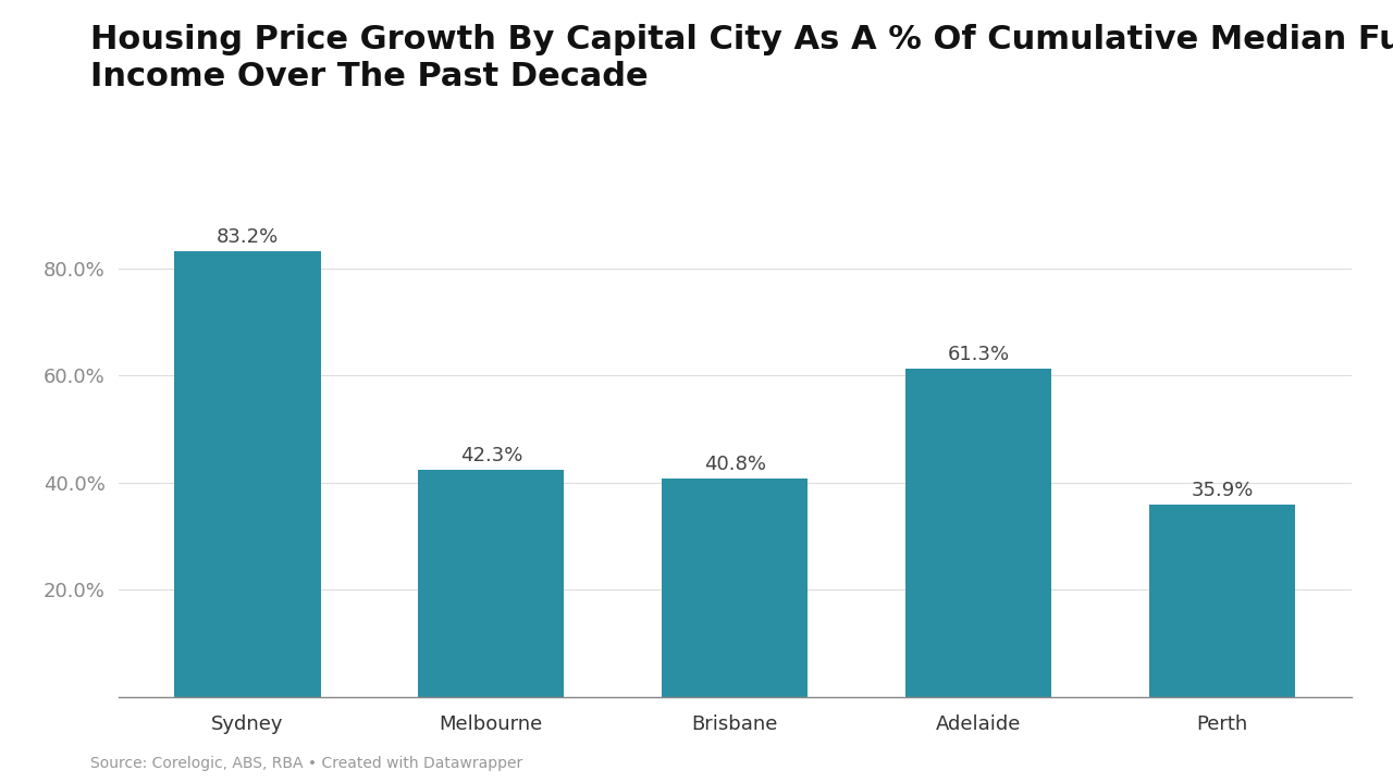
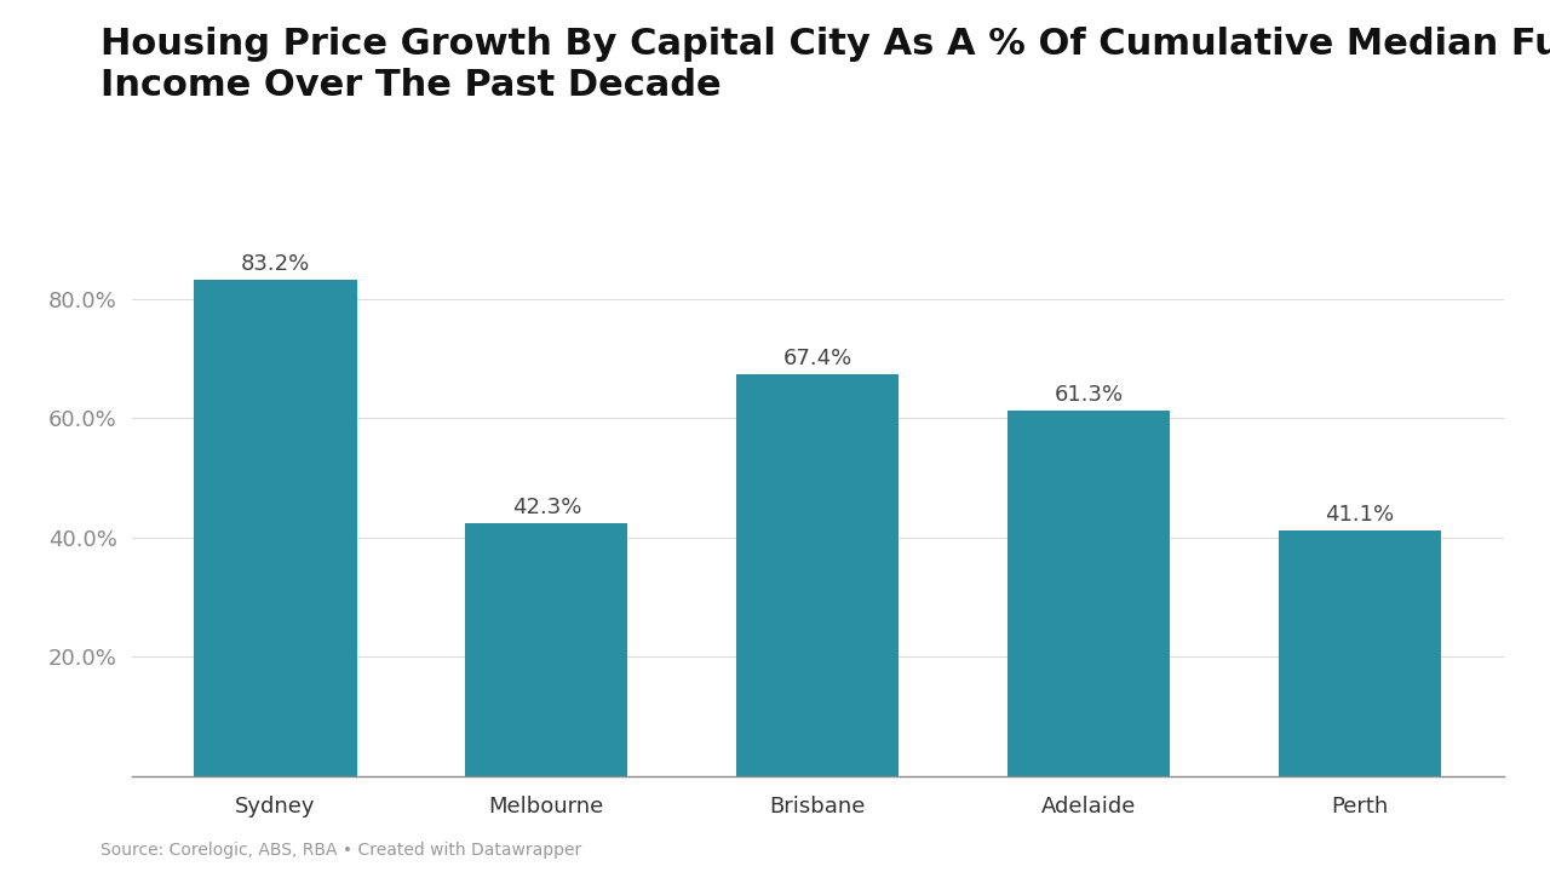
Brisbane: 40.8% -> 67.4%
Perth: 35.9% -> 41.1%
